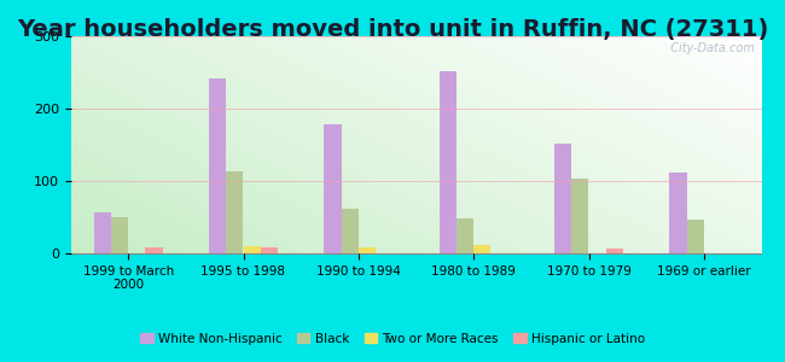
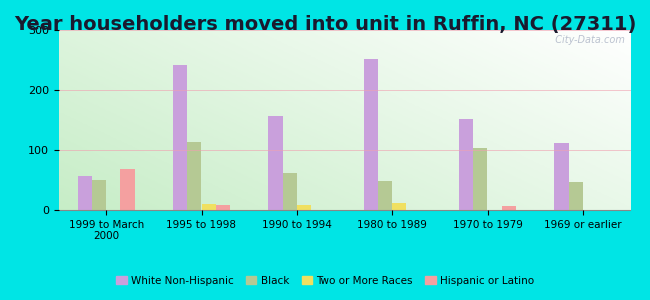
Hispanic or Latino/1999 to March 2000: 8 -> 68
White Non-Hispanic/1990 to 1994: 178 -> 156
